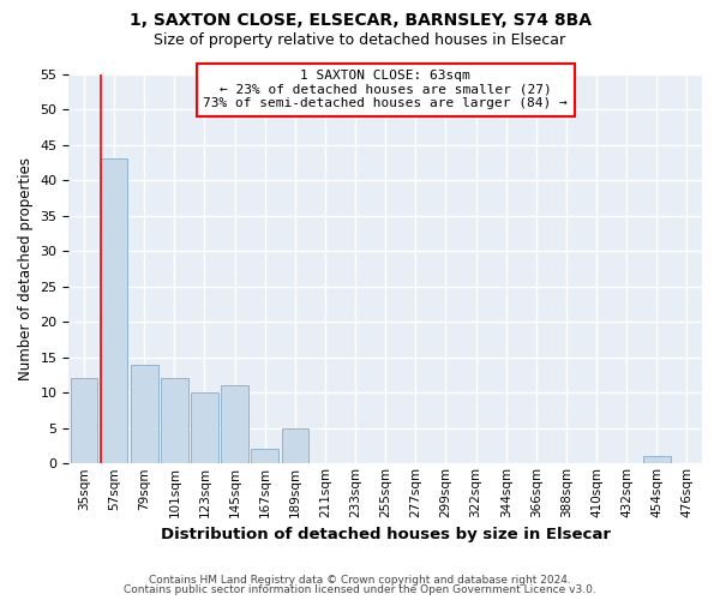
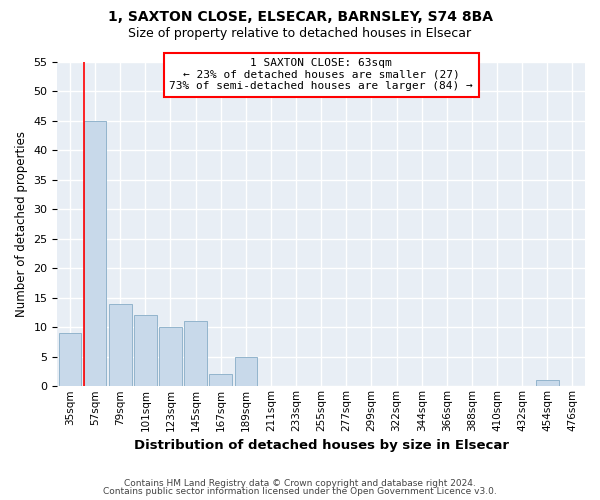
35sqm: 12 -> 9
57sqm: 43 -> 45
